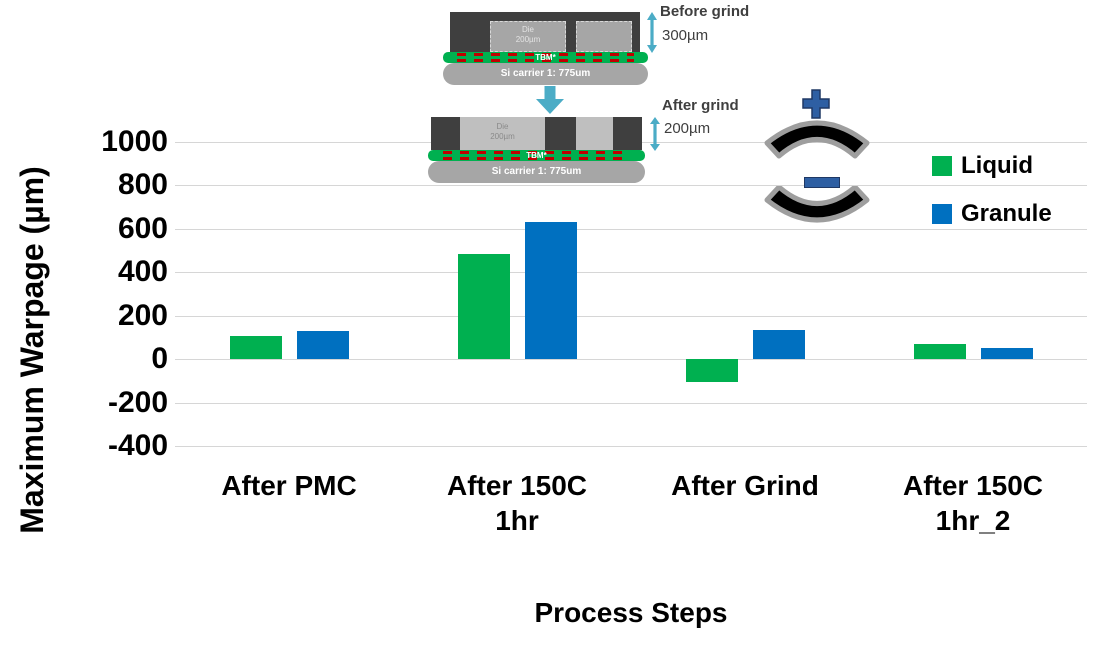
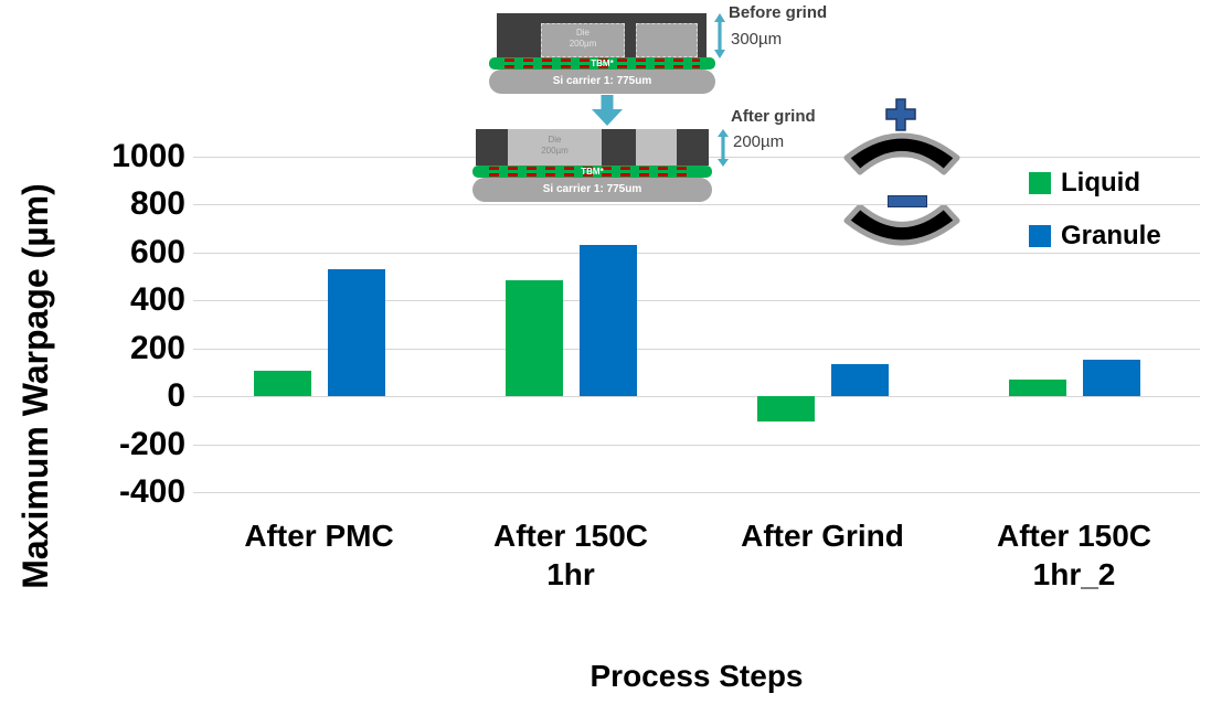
Granule/After PMC: 130 -> 530
Granule/After 150C 1hr_2: 50 -> 160
